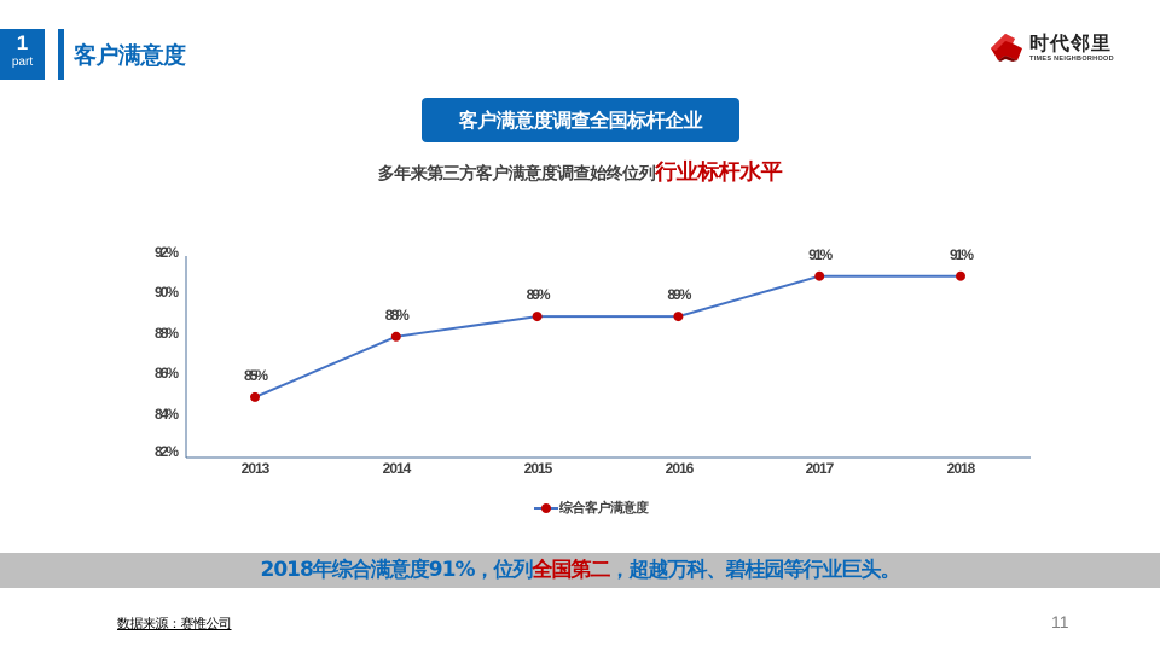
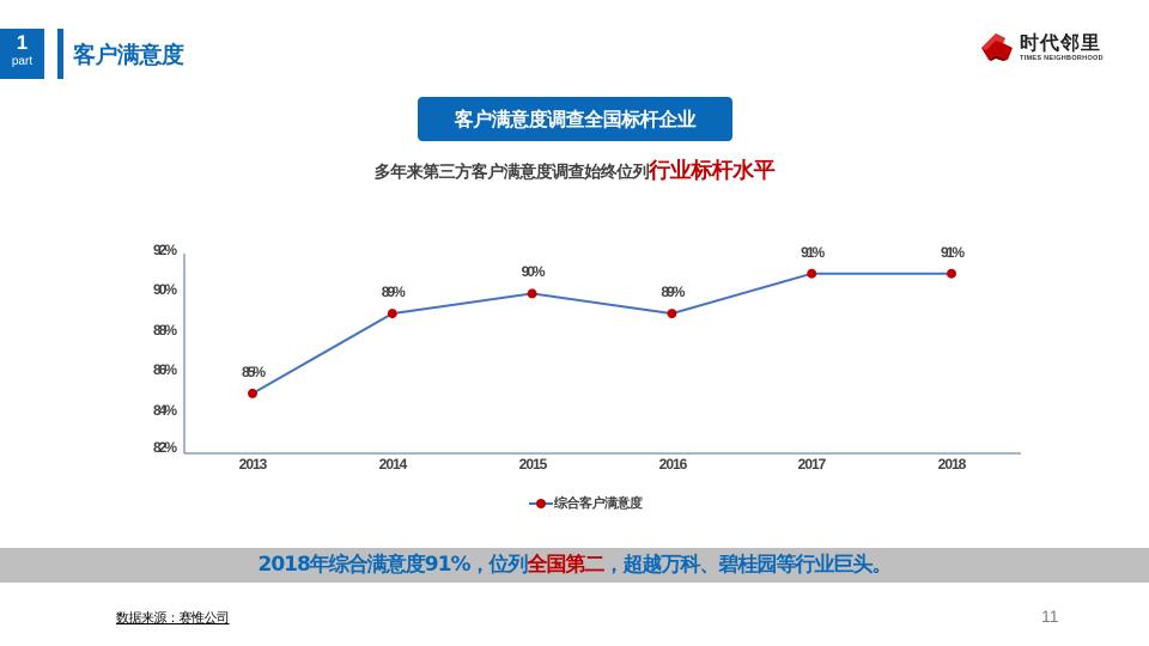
2014: 88% -> 89%
2015: 89% -> 90%
